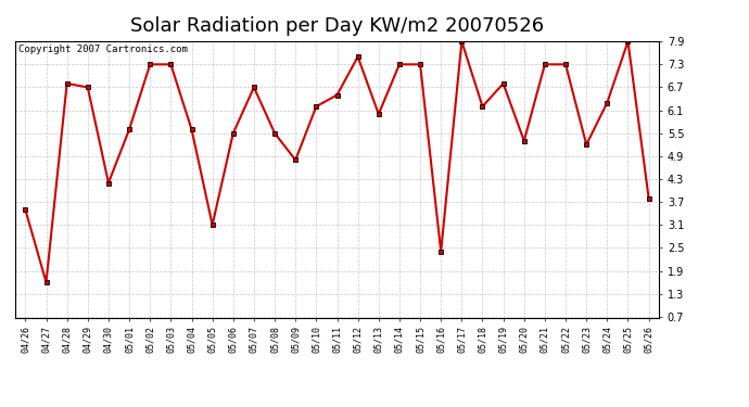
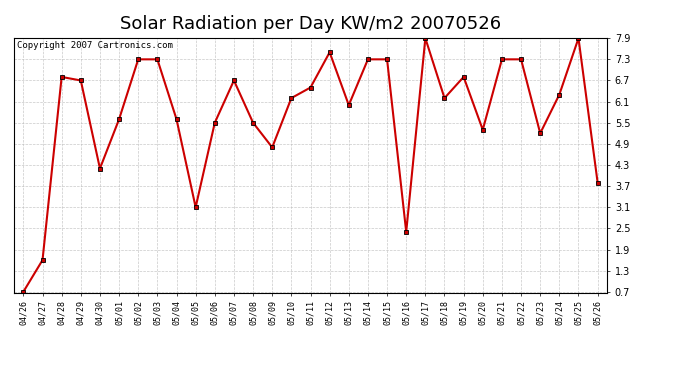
04/26: 3.5 -> 0.7
